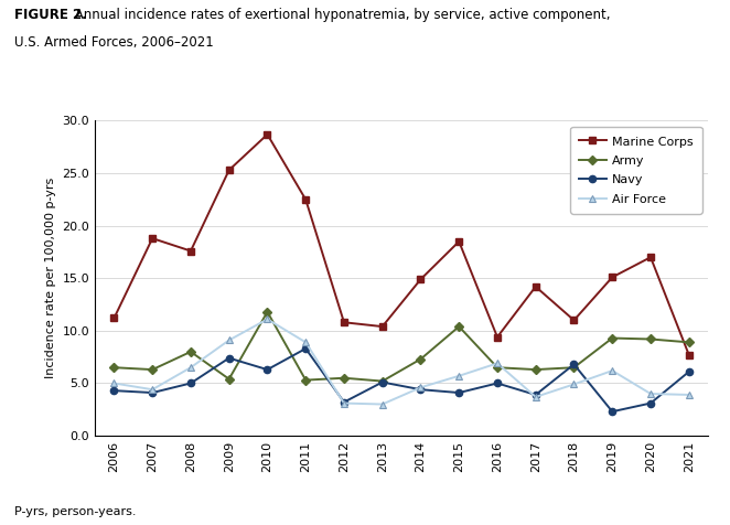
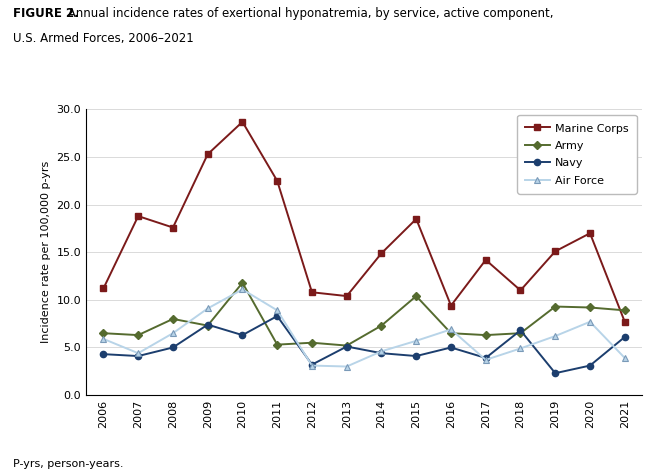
Air Force/2006: 5.0 -> 5.9
Army/2009: 5.4 -> 7.3
Air Force/2020: 4.0 -> 7.7
